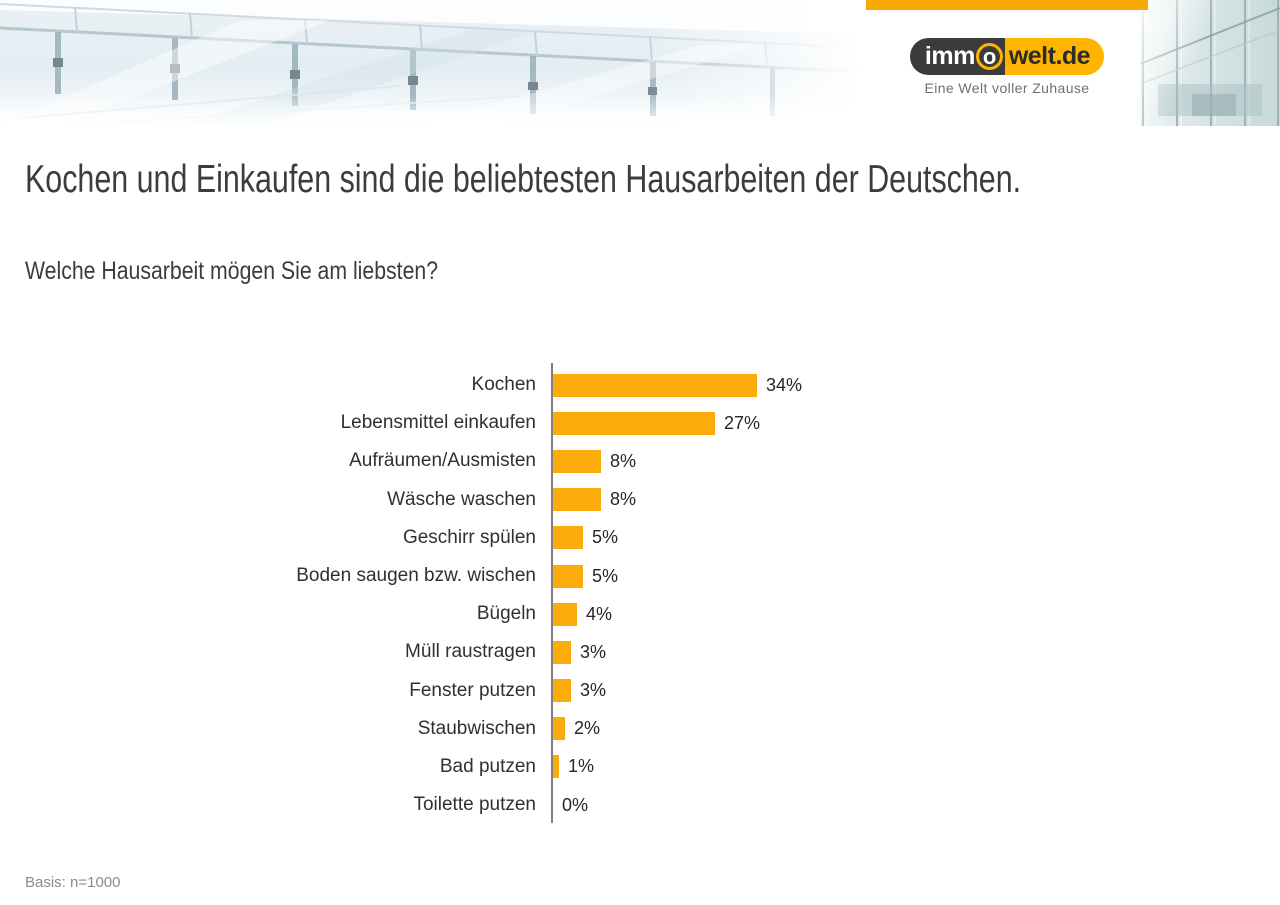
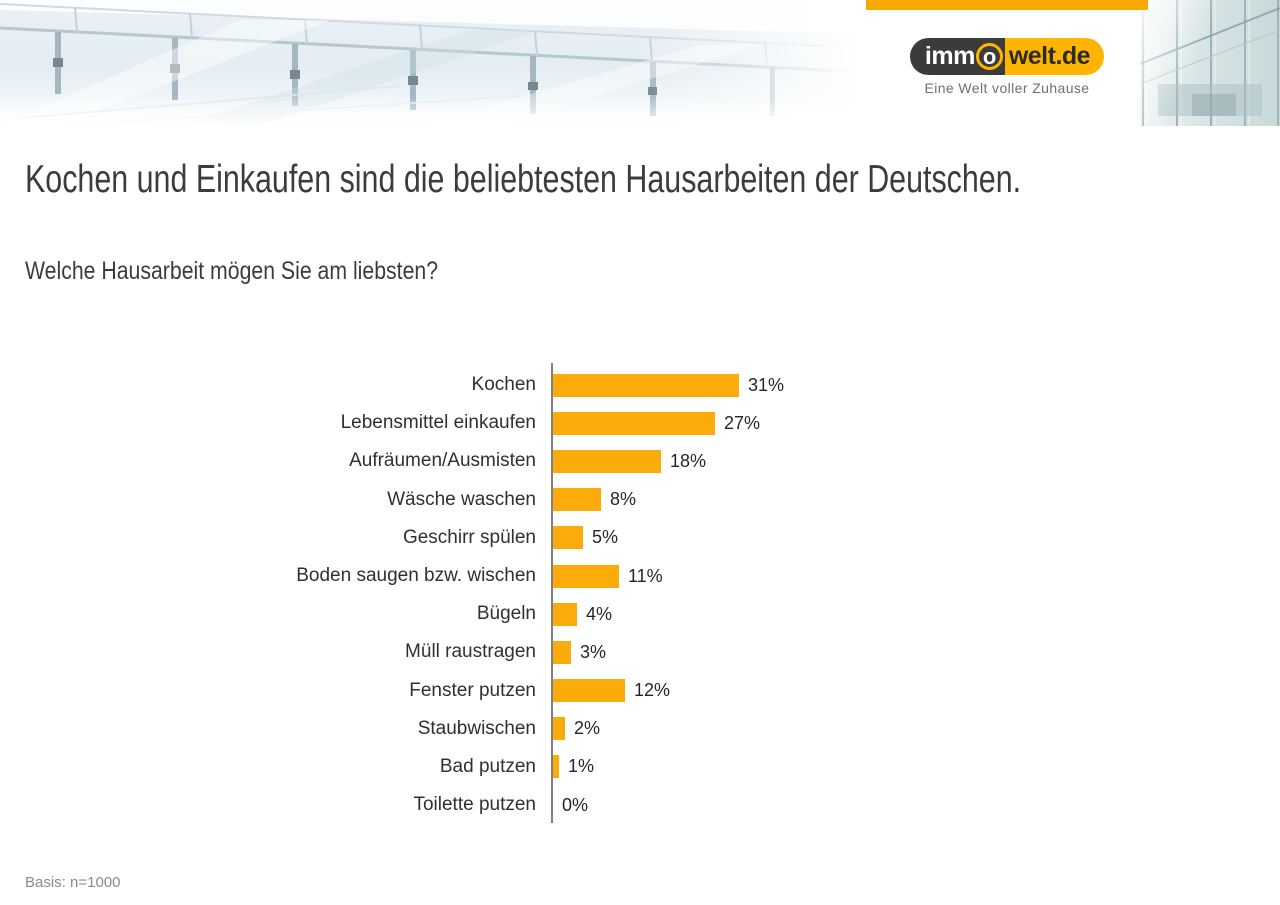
Kochen: 34% -> 31%
Aufräumen/Ausmisten: 8% -> 18%
Boden saugen bzw. wischen: 5% -> 11%
Fenster putzen: 3% -> 12%
